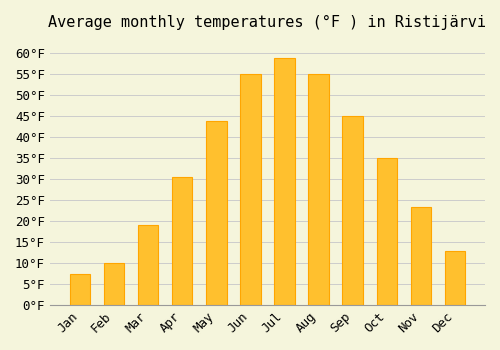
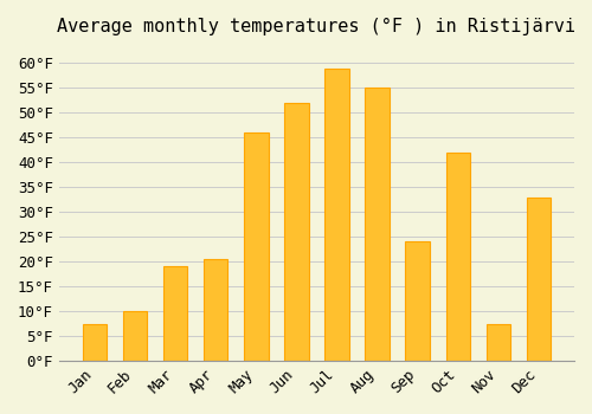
Apr: 30.5°F -> 20.5°F
May: 44.0°F -> 46.0°F
Jun: 55.0°F -> 52.0°F
Sep: 45.0°F -> 24.0°F
Oct: 35.0°F -> 42.0°F
Nov: 23.5°F -> 7.5°F
Dec: 13.0°F -> 33.0°F
